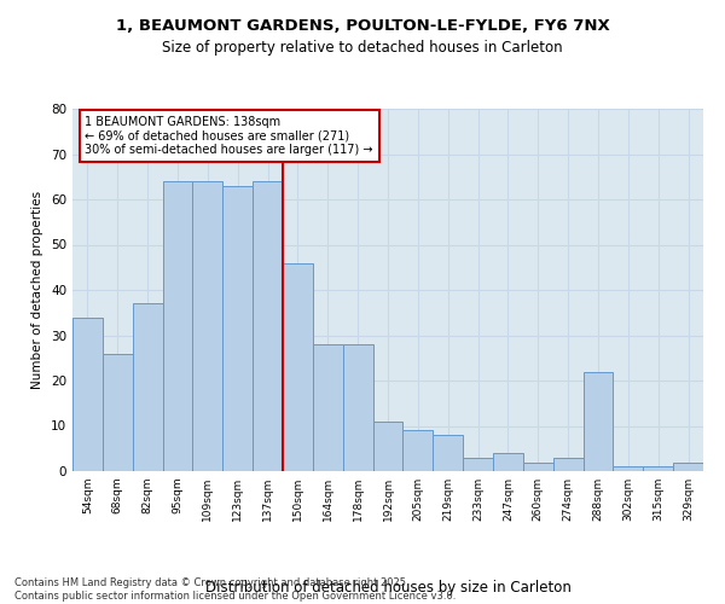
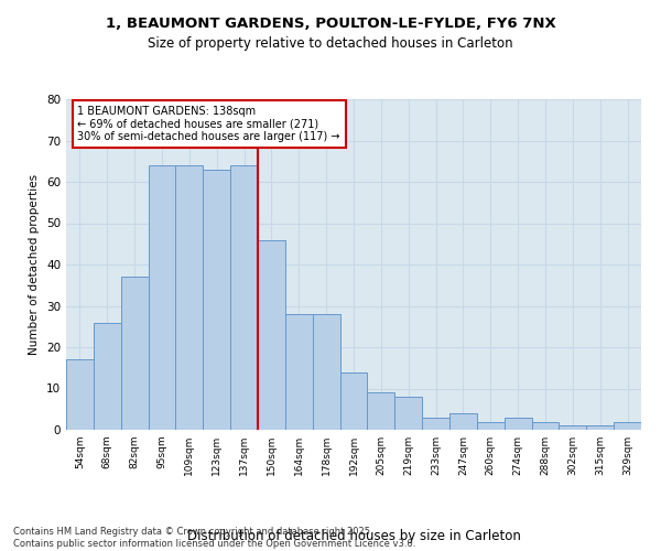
54sqm: 34 -> 17
192sqm: 11 -> 14
288sqm: 22 -> 2
